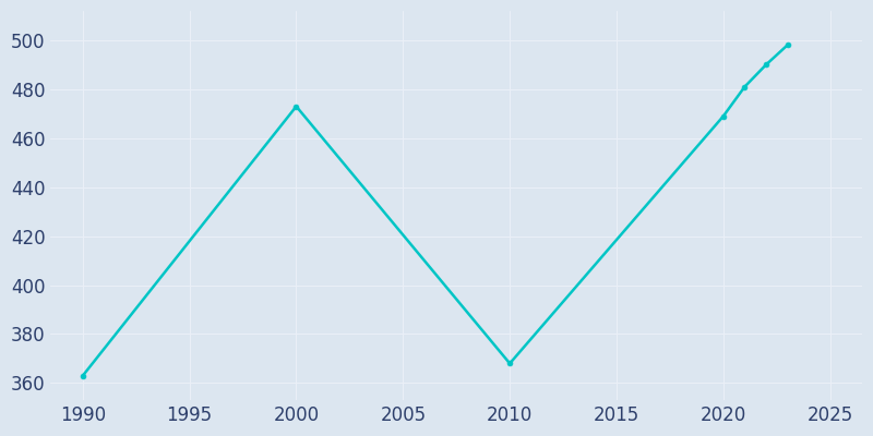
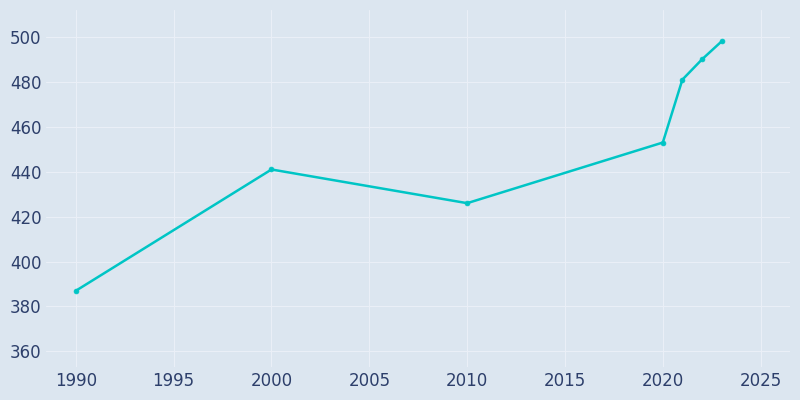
1990: 363 -> 387
2000: 473 -> 441
2010: 368 -> 426
2020: 469 -> 453
